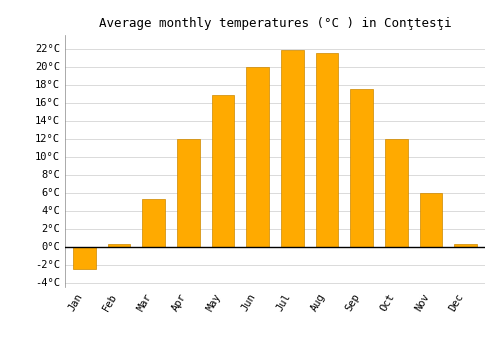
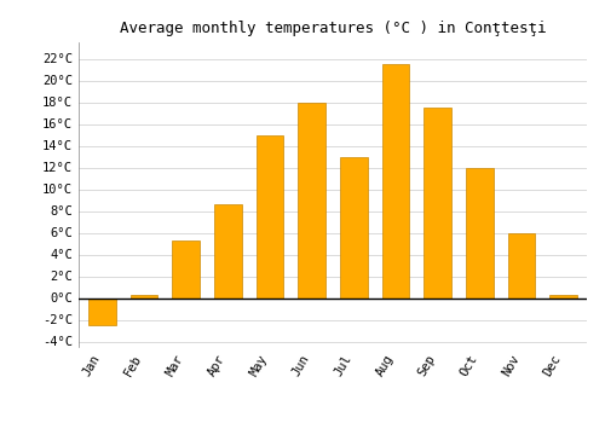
Apr: 12.0°C -> 8.6°C
May: 16.8°C -> 15.0°C
Jun: 20.0°C -> 18.0°C
Jul: 21.8°C -> 13.0°C
